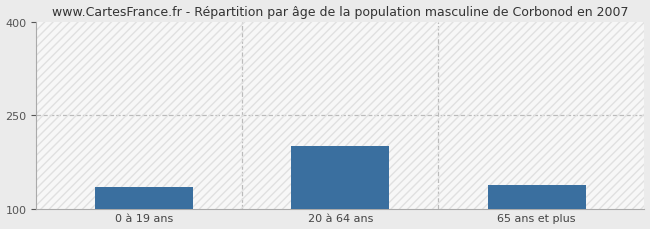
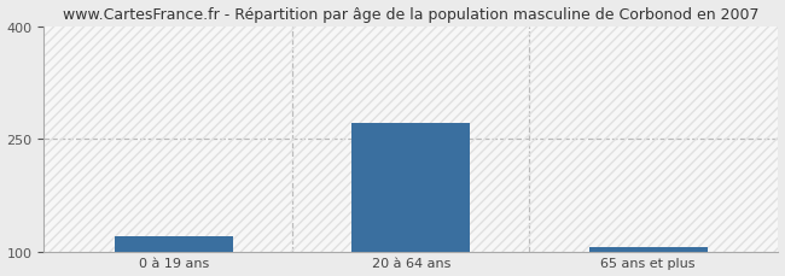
0 à 19 ans: 134 -> 120
20 à 64 ans: 200 -> 271
65 ans et plus: 138 -> 106
